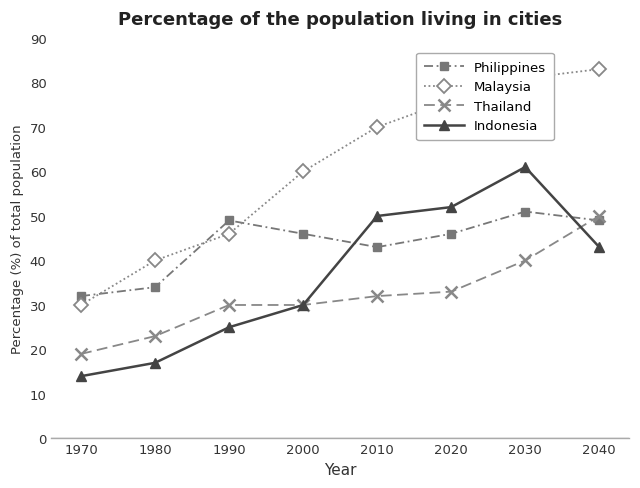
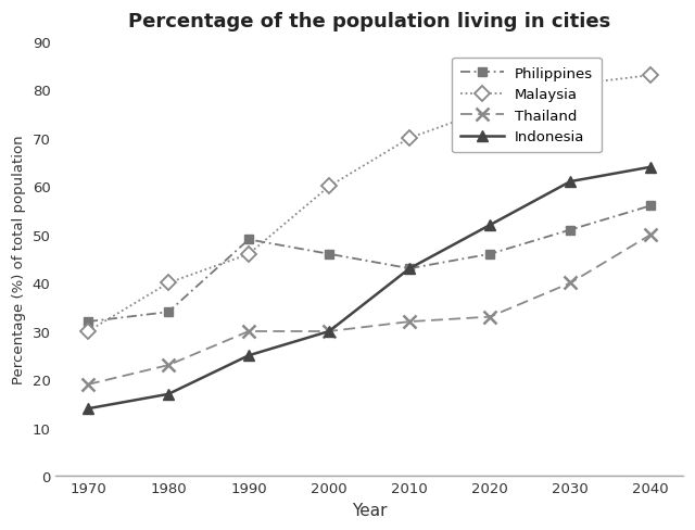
Indonesia/2010: 50 -> 43
Philippines/2040: 49 -> 56
Indonesia/2040: 43 -> 64
